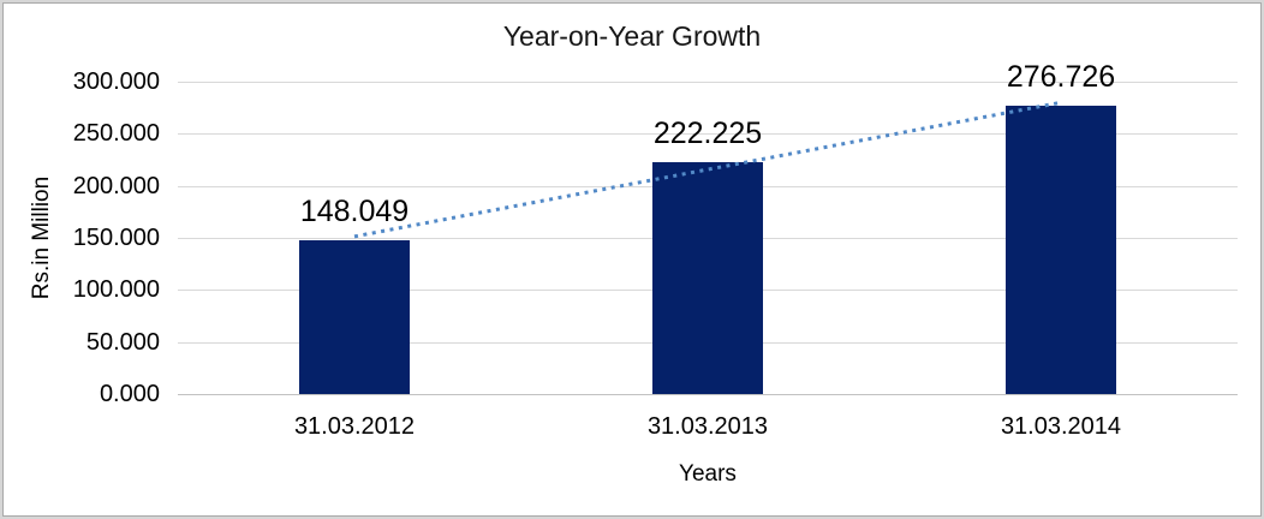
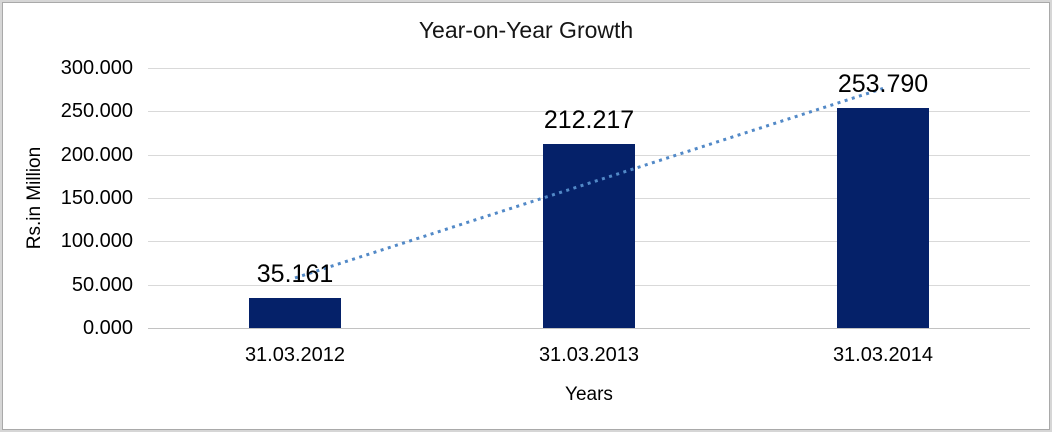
31.03.2012: 148.049 -> 35.161
31.03.2013: 222.225 -> 212.217
31.03.2014: 276.726 -> 253.790
